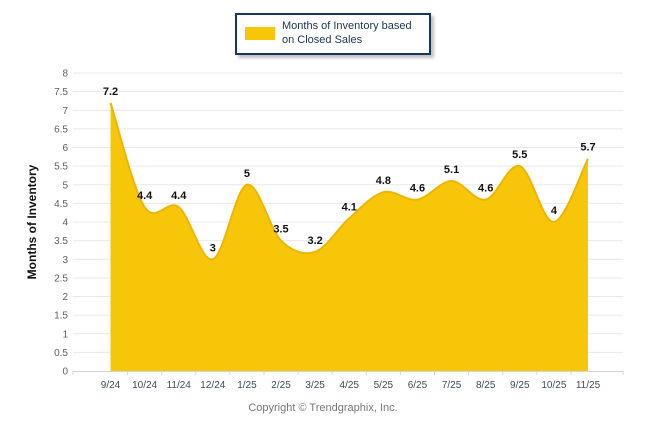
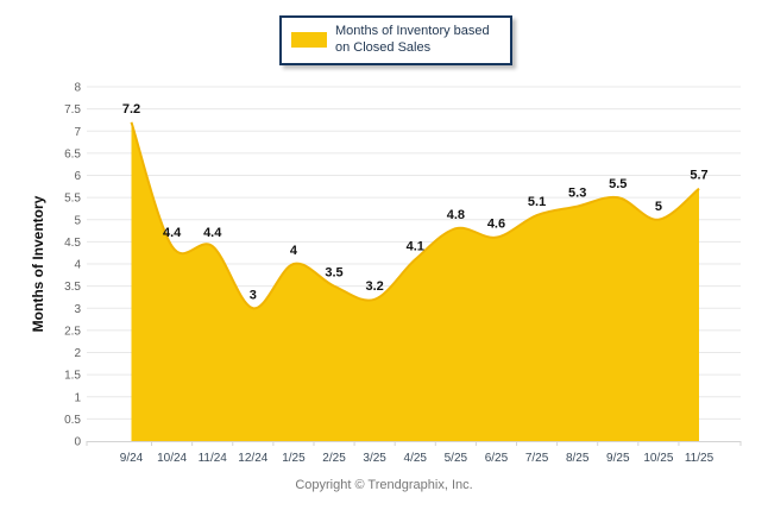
1/25: 5 -> 4
8/25: 4.6 -> 5.3
10/25: 4 -> 5
